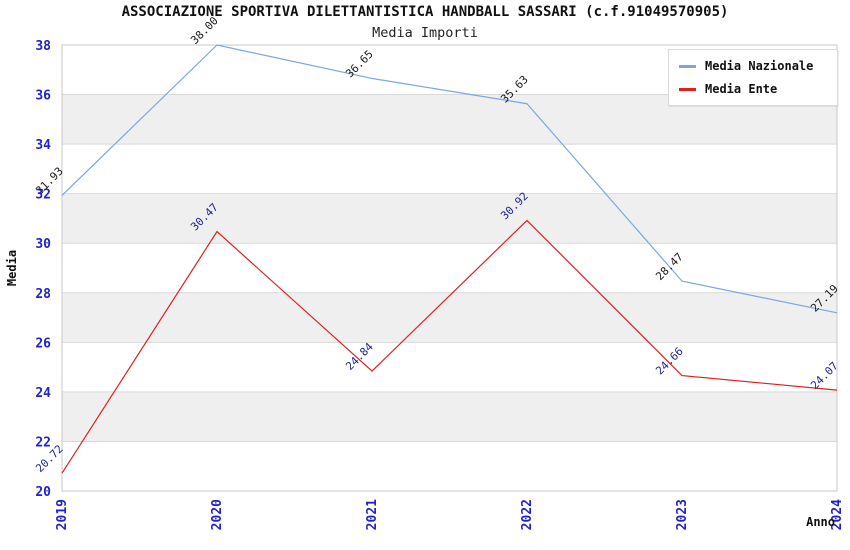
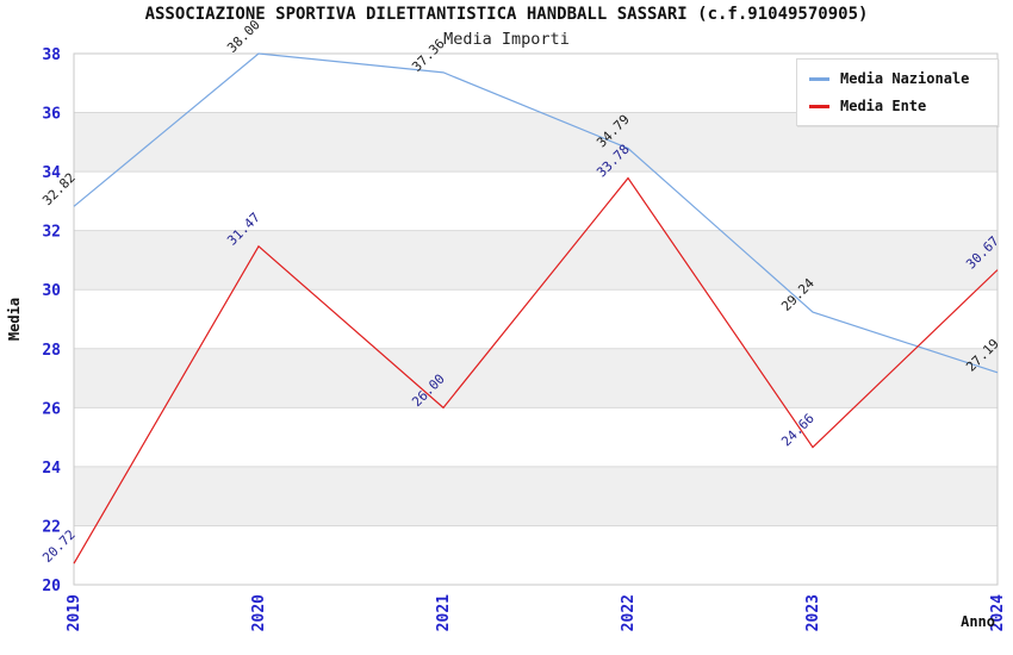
Media Nazionale/2019: 31.93 -> 32.82
Media Ente/2020: 30.47 -> 31.47
Media Nazionale/2021: 36.65 -> 37.36
Media Ente/2021: 24.84 -> 26.00
Media Nazionale/2022: 35.63 -> 34.79
Media Ente/2022: 30.92 -> 33.78
Media Nazionale/2023: 28.47 -> 29.24
Media Ente/2024: 24.07 -> 30.67
